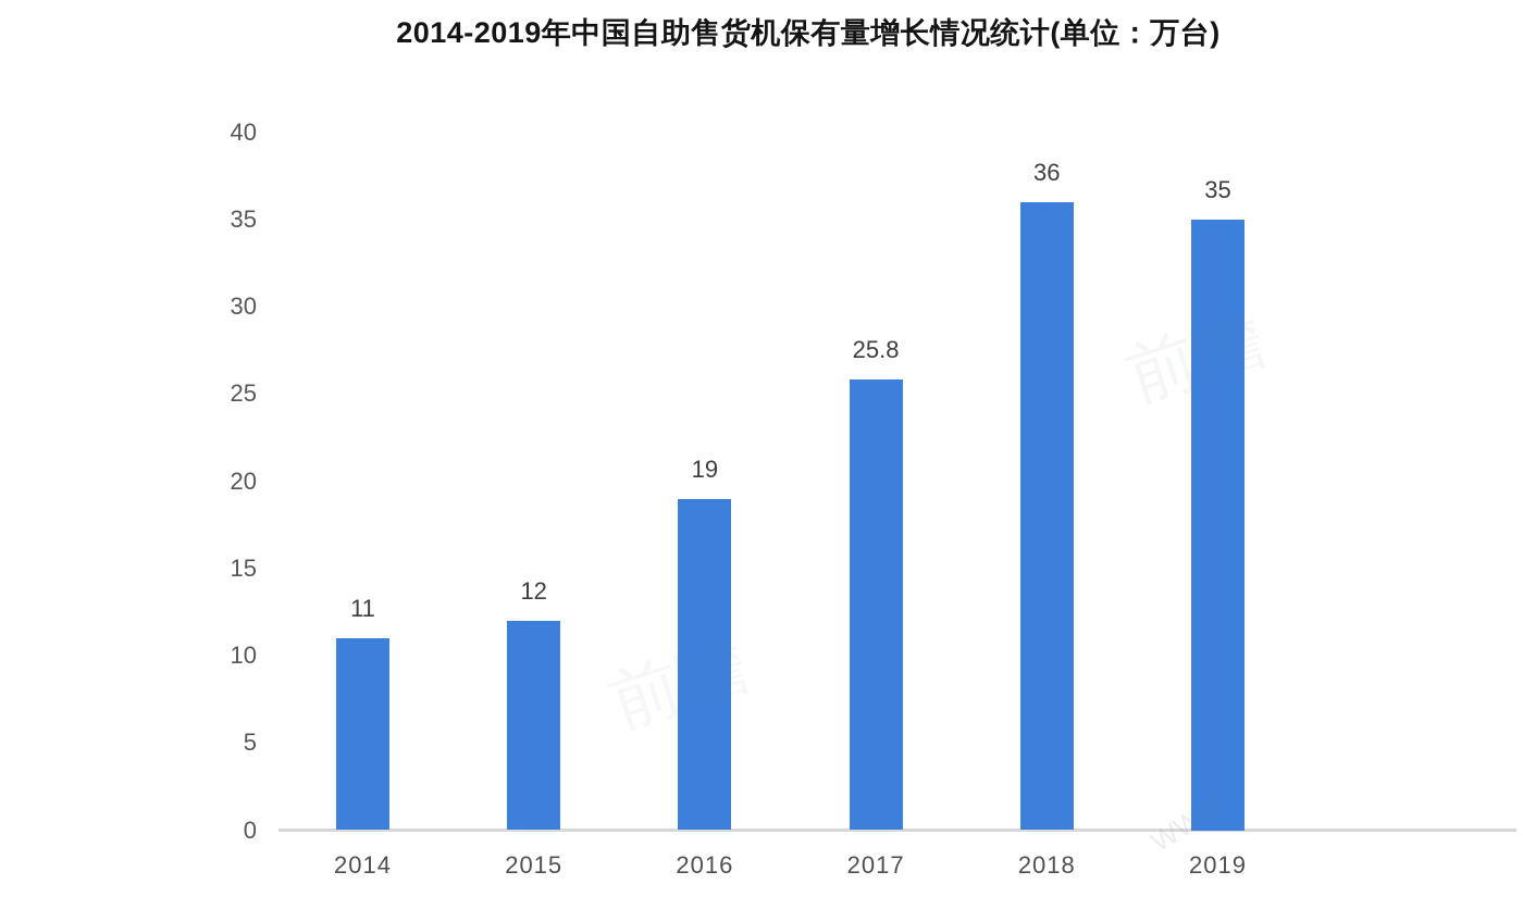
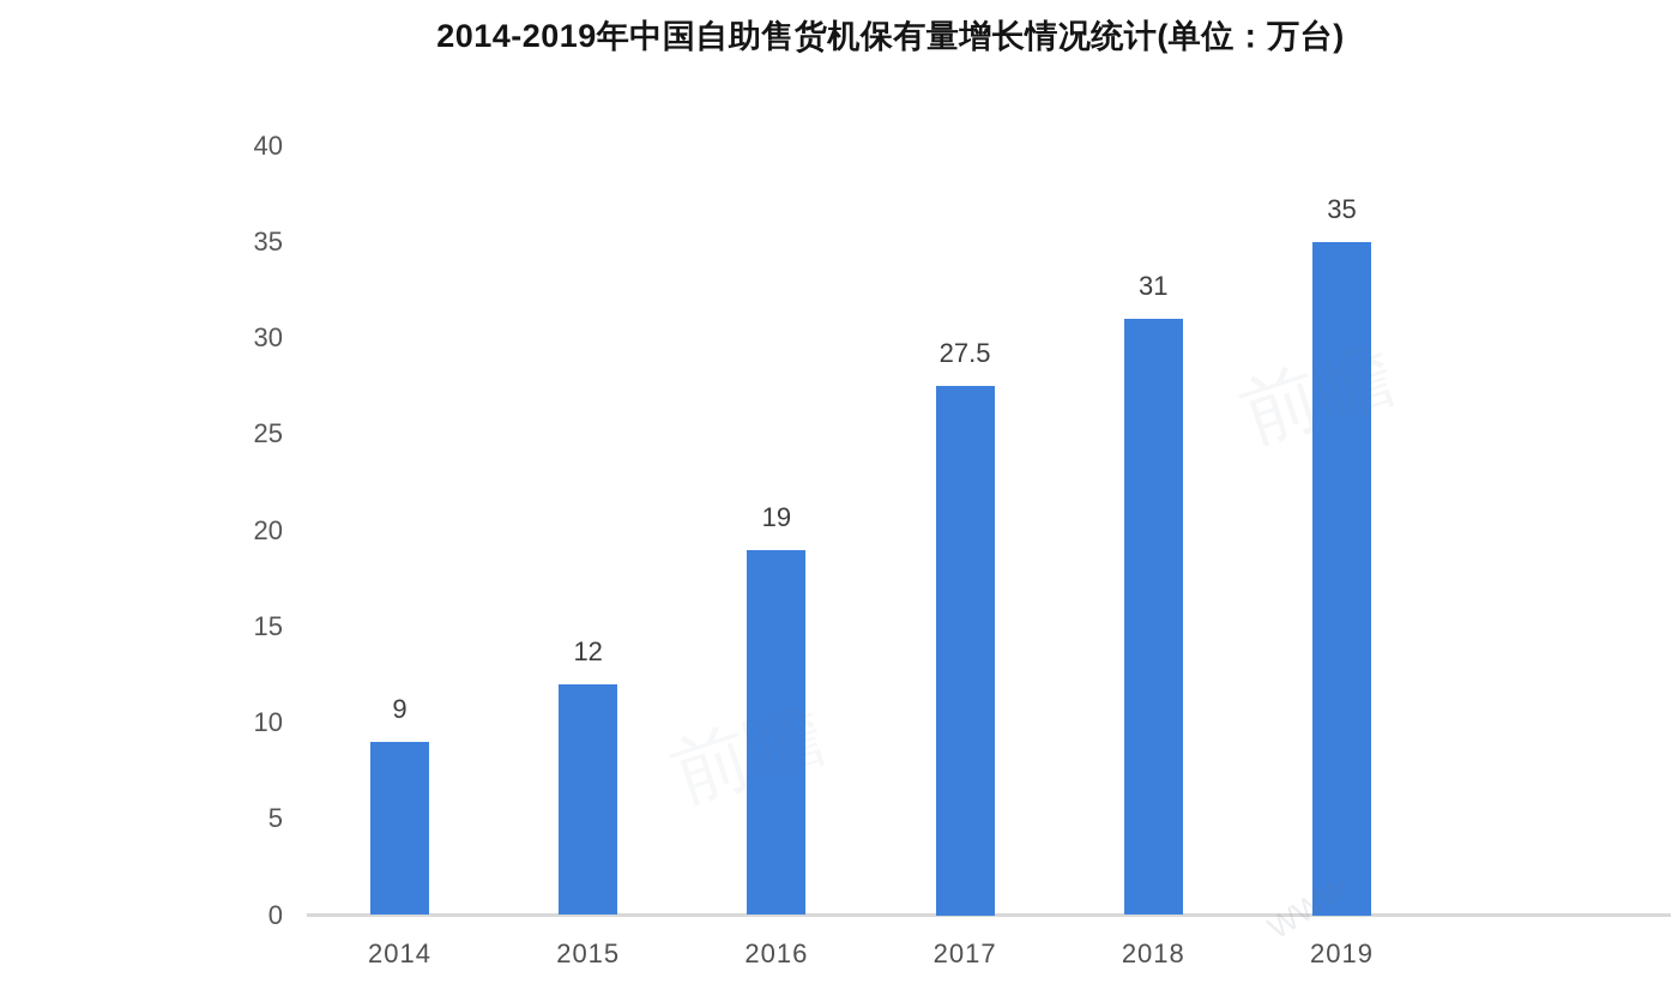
2014: 11 -> 9
2017: 25.8 -> 27.5
2018: 36 -> 31
